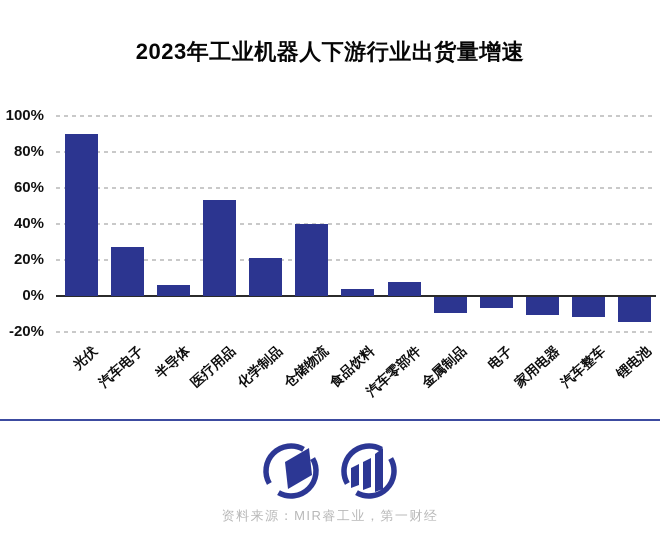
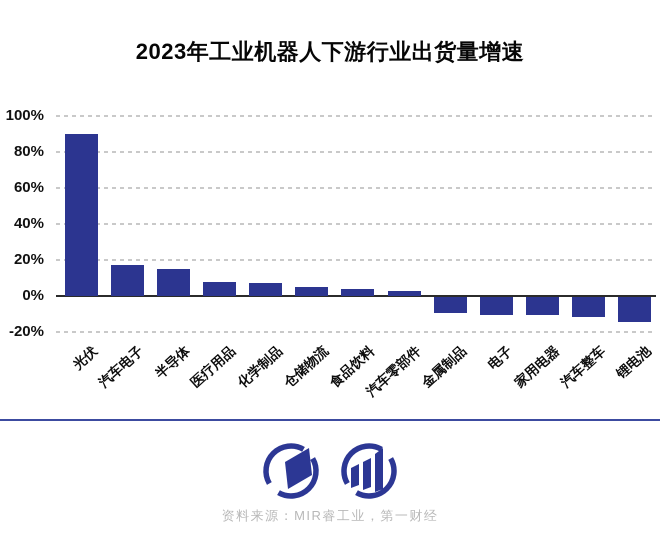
汽车电子: 27% -> 17%
半导体: 6% -> 15%
医疗用品: 53% -> 8%
化学制品: 21% -> 7%
仓储物流: 40% -> 5%
汽车零部件: 8% -> 3%
电子: -6% -> -10%
